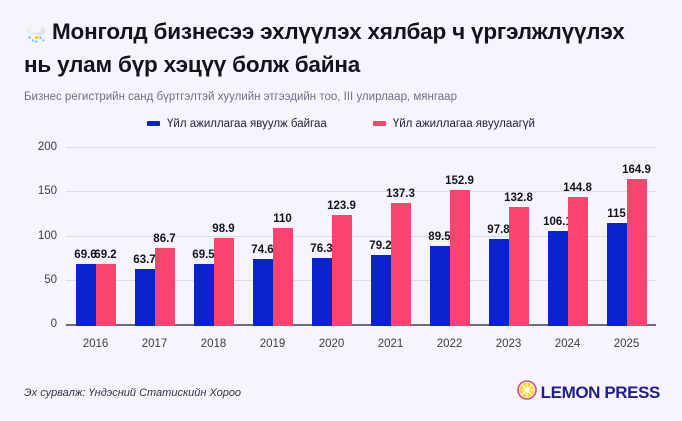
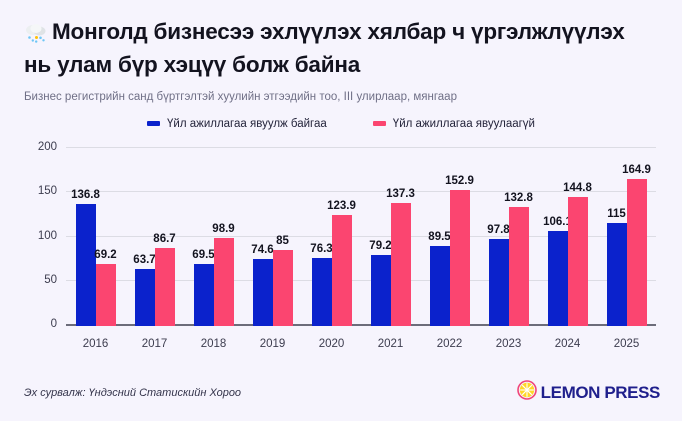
Үйл ажиллагаа явуулж байгаа/2016: 69.6 -> 136.8
Үйл ажиллагаа явуулаагүй/2019: 110 -> 85
